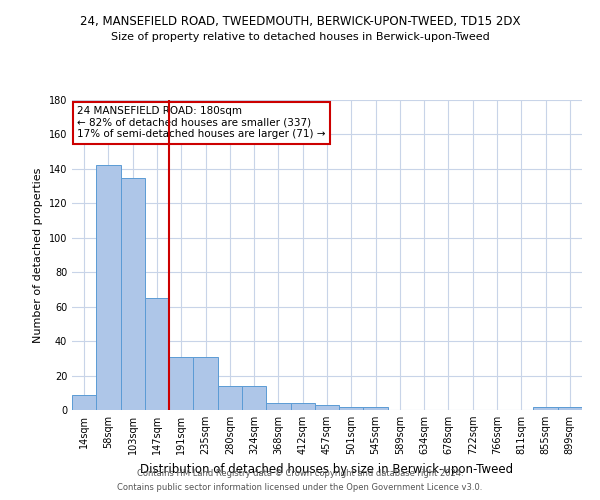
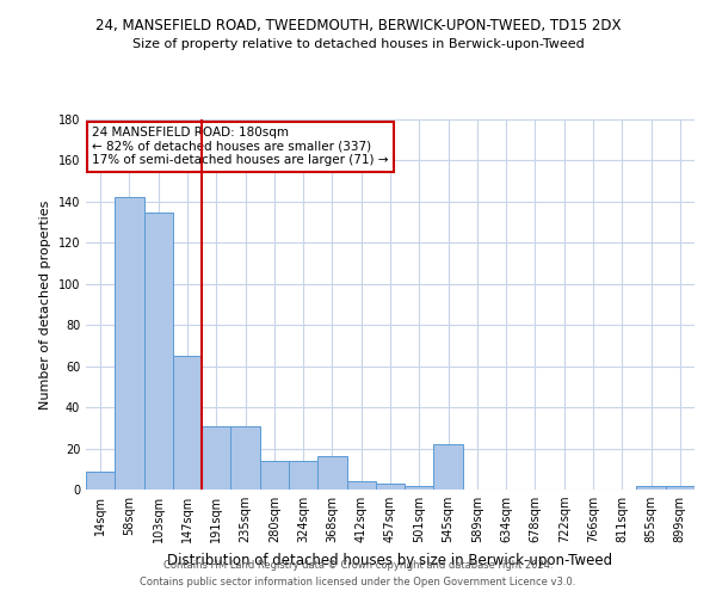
368sqm: 4 -> 16
545sqm: 2 -> 22
